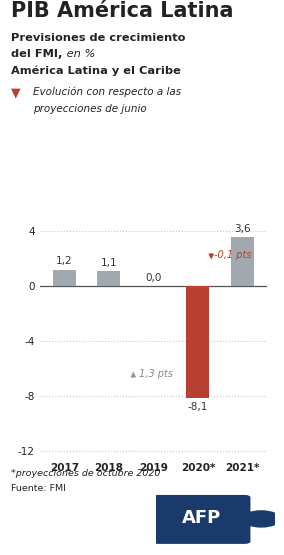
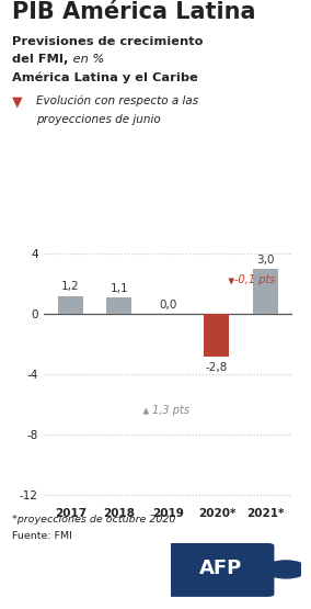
2020*: -8,1 -> -2,8
2021*: 3,6 -> 3,0
